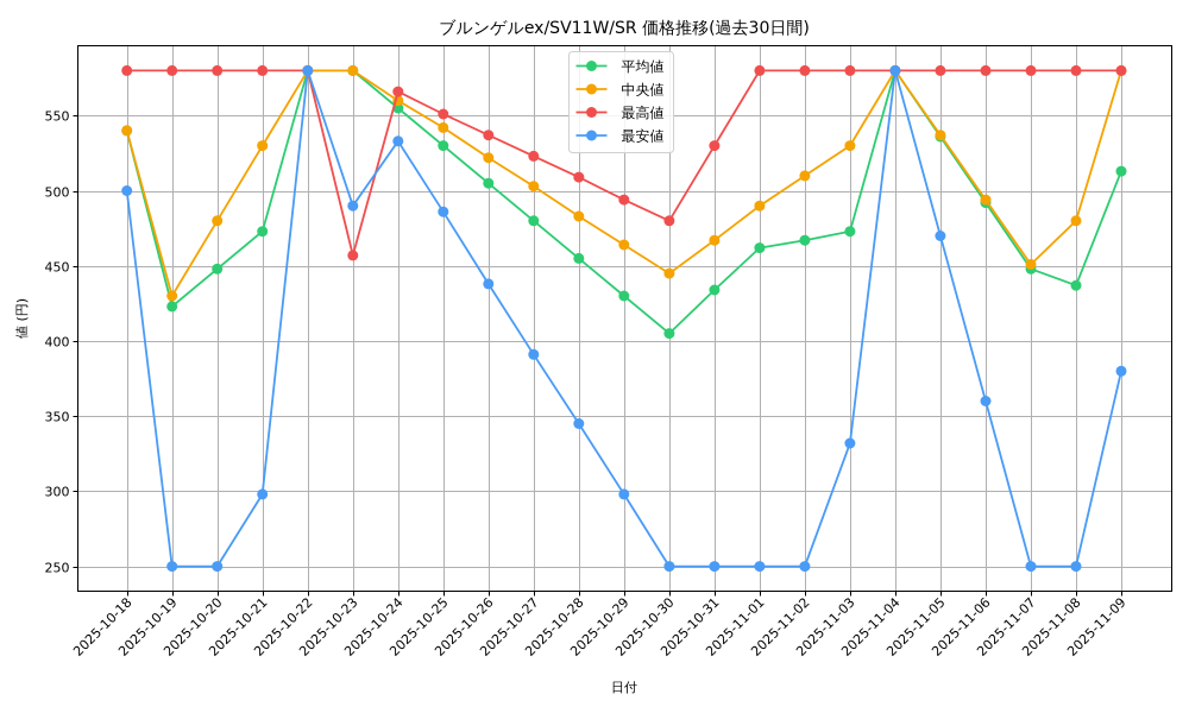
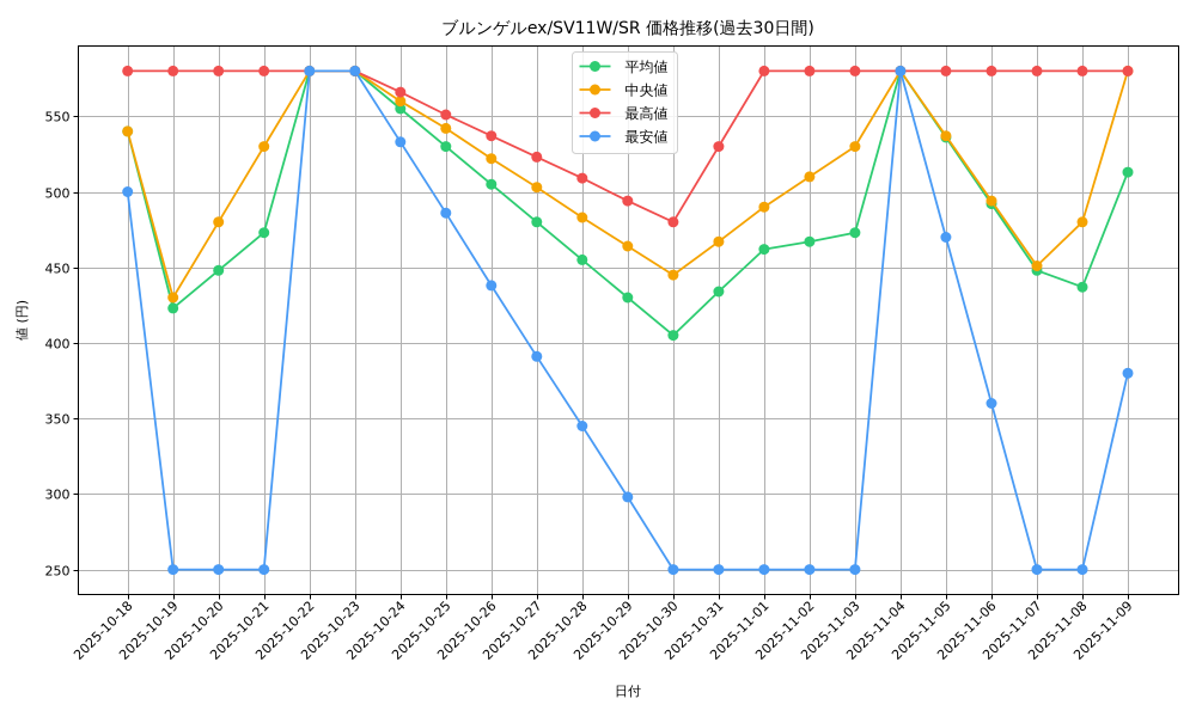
最安値/2025-10-21: 298 -> 250
最高値/2025-10-23: 457 -> 580
最安値/2025-10-23: 490 -> 580
最安値/2025-11-03: 332 -> 250
